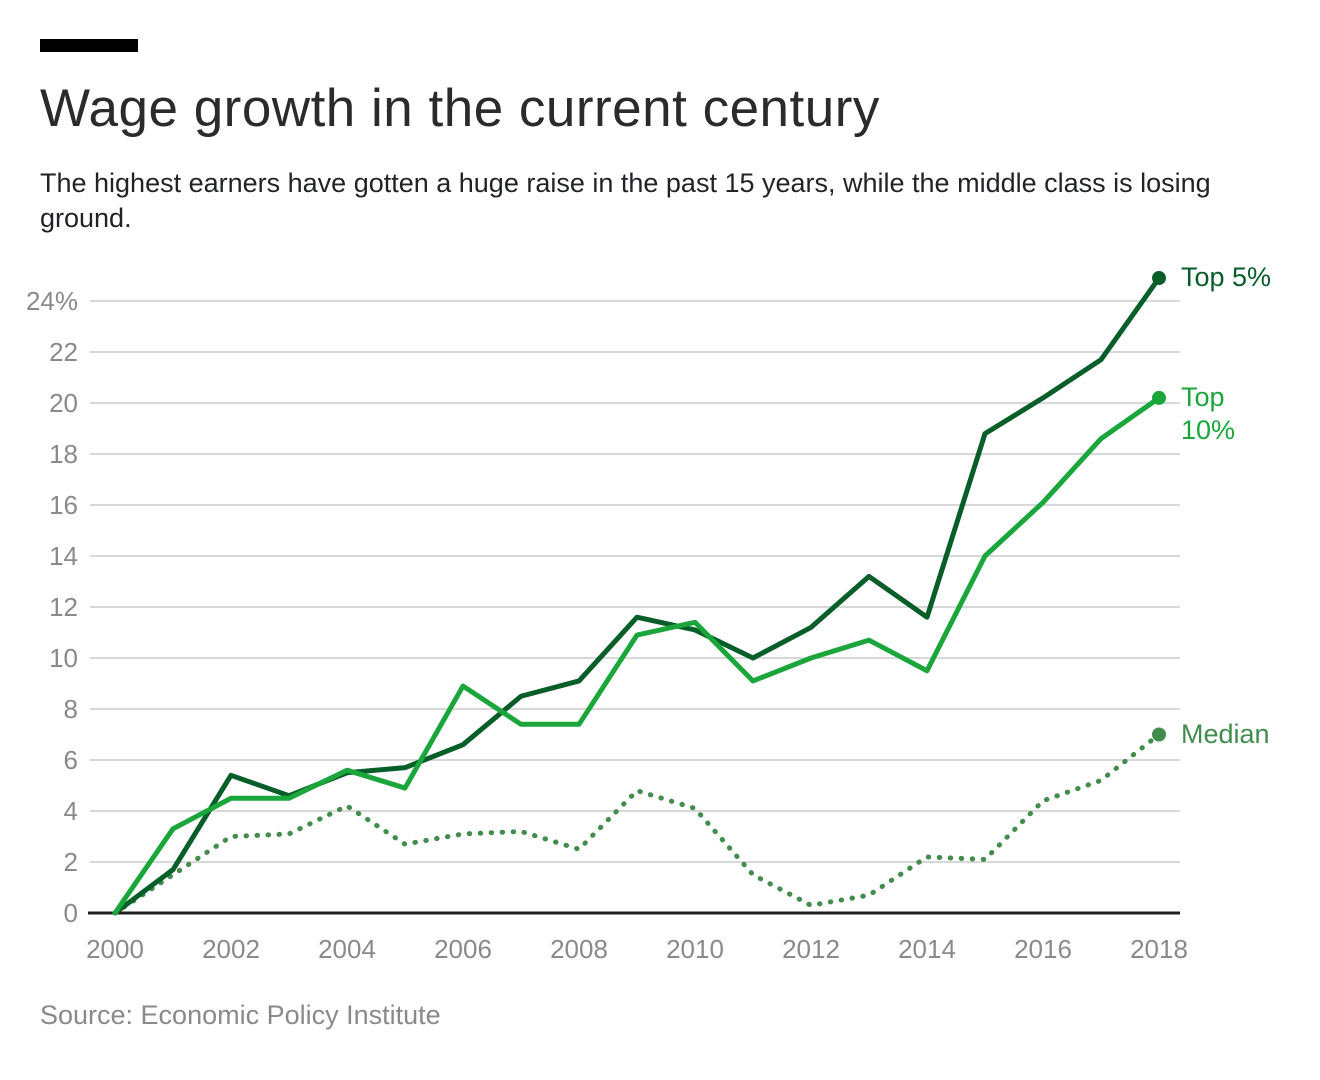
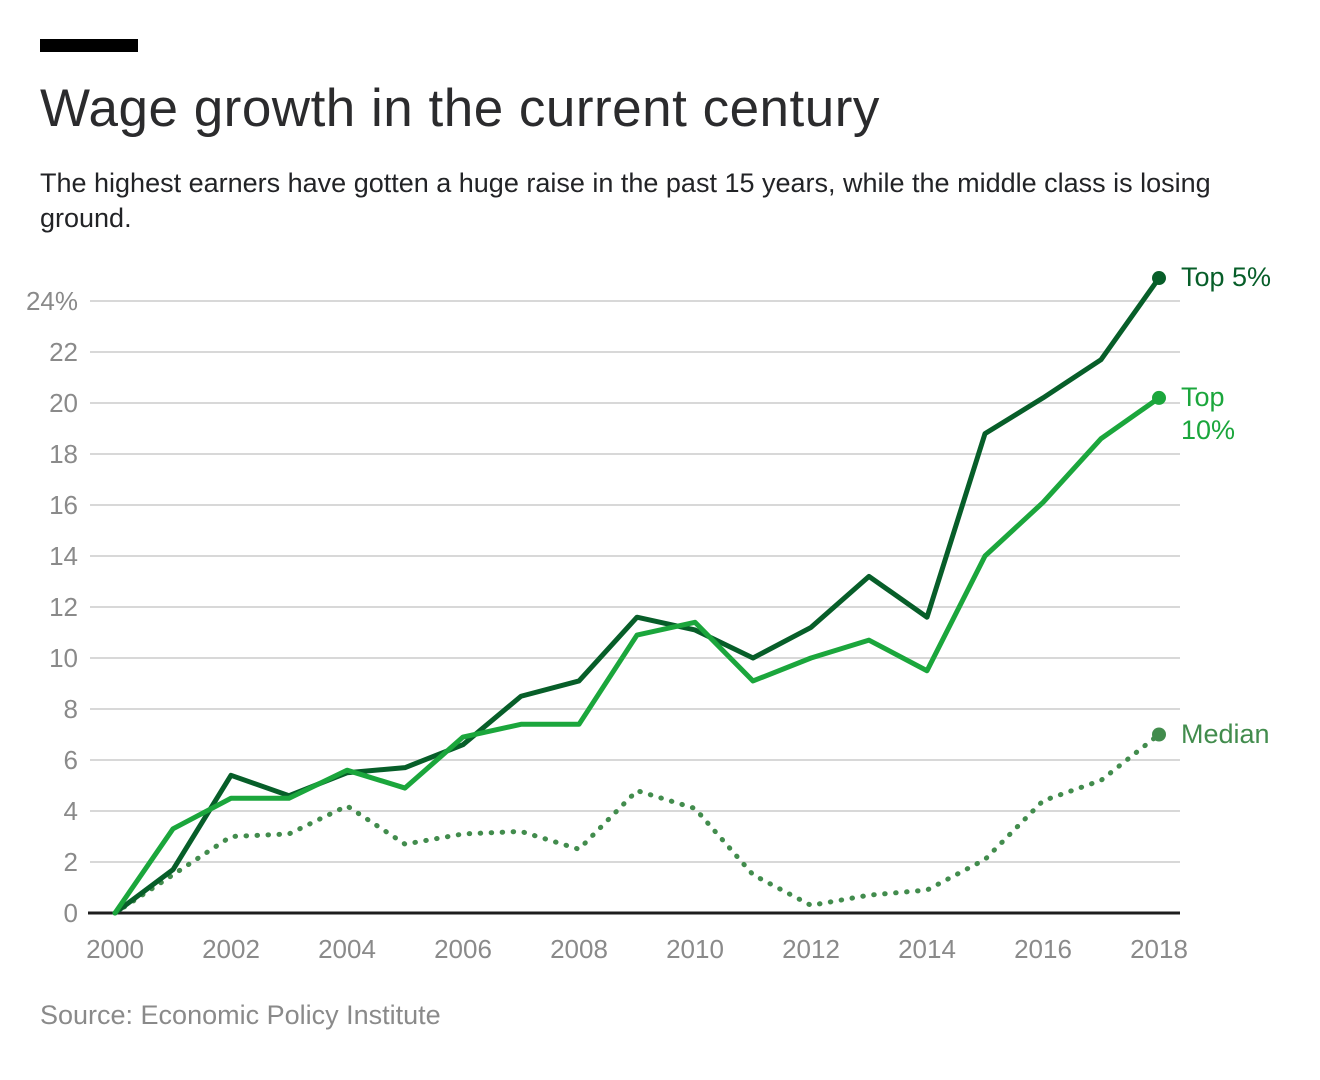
Top 10%/2006: 8.9% -> 6.9%
Median/2014: 2.2% -> 0.9%
